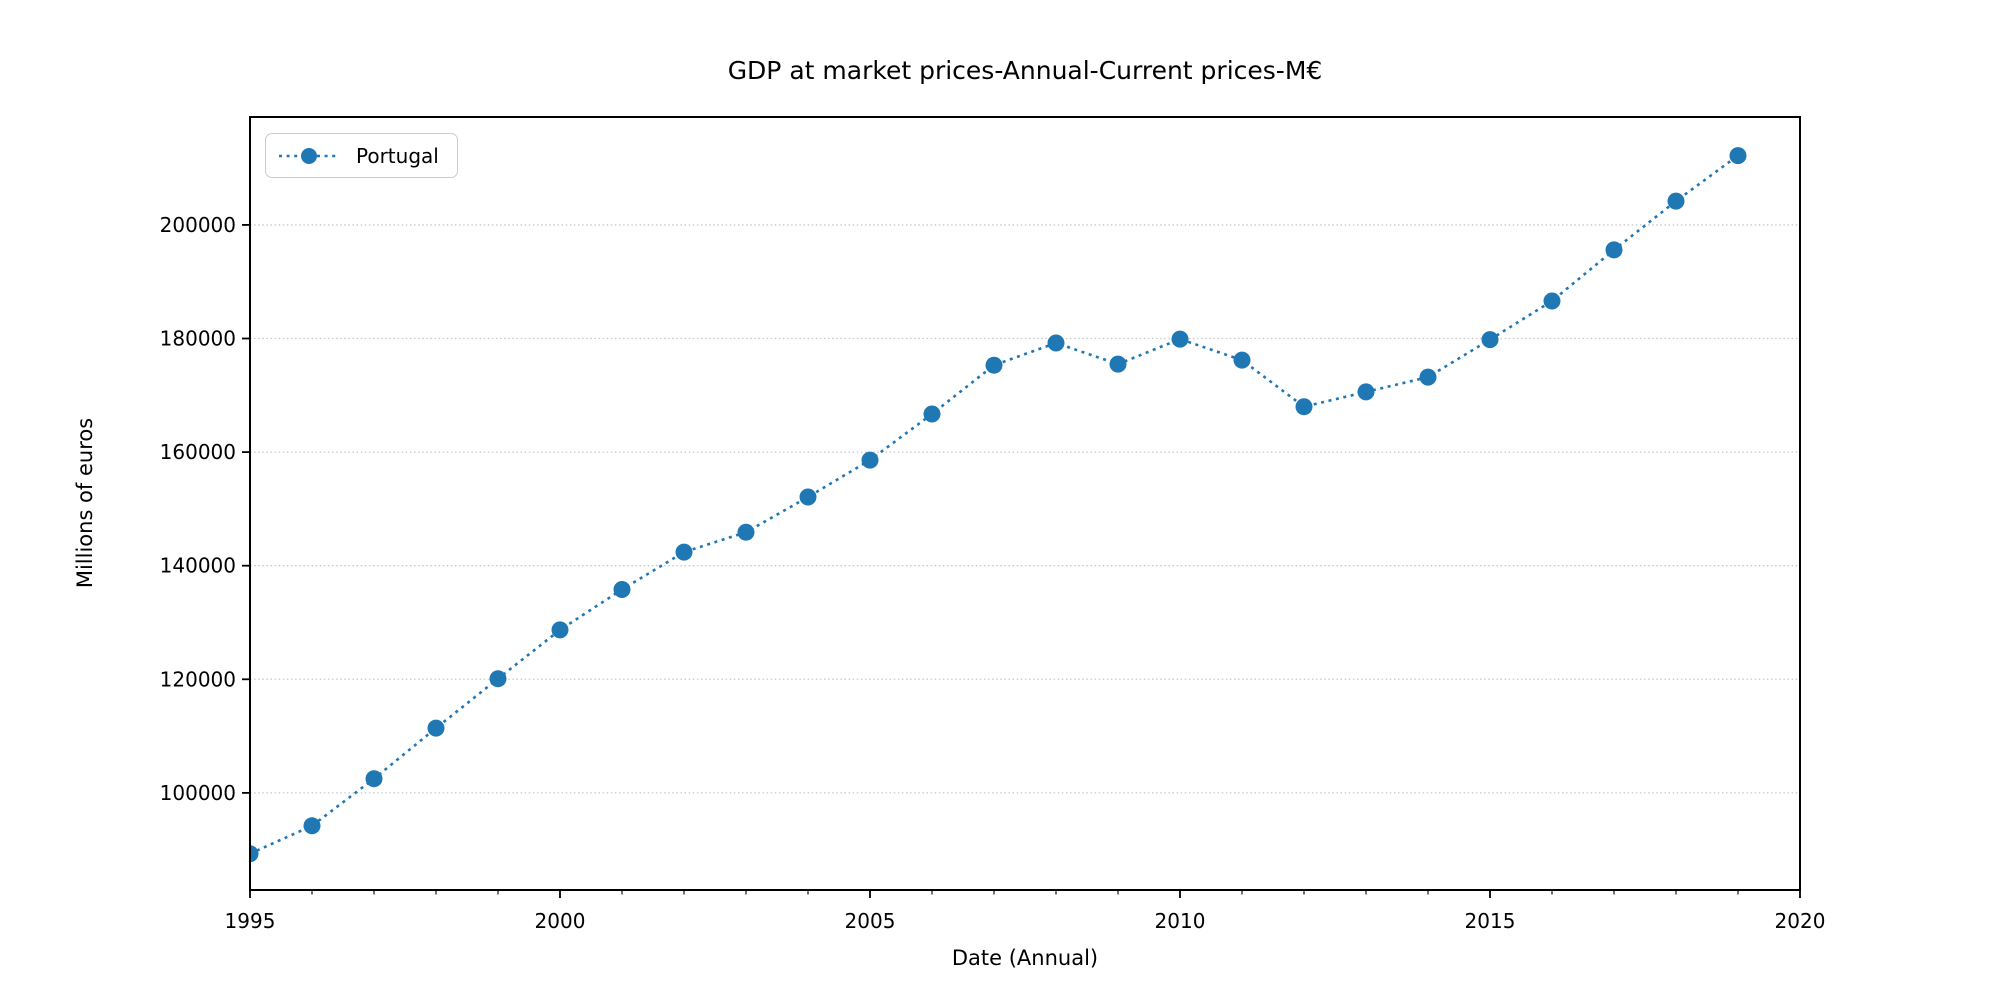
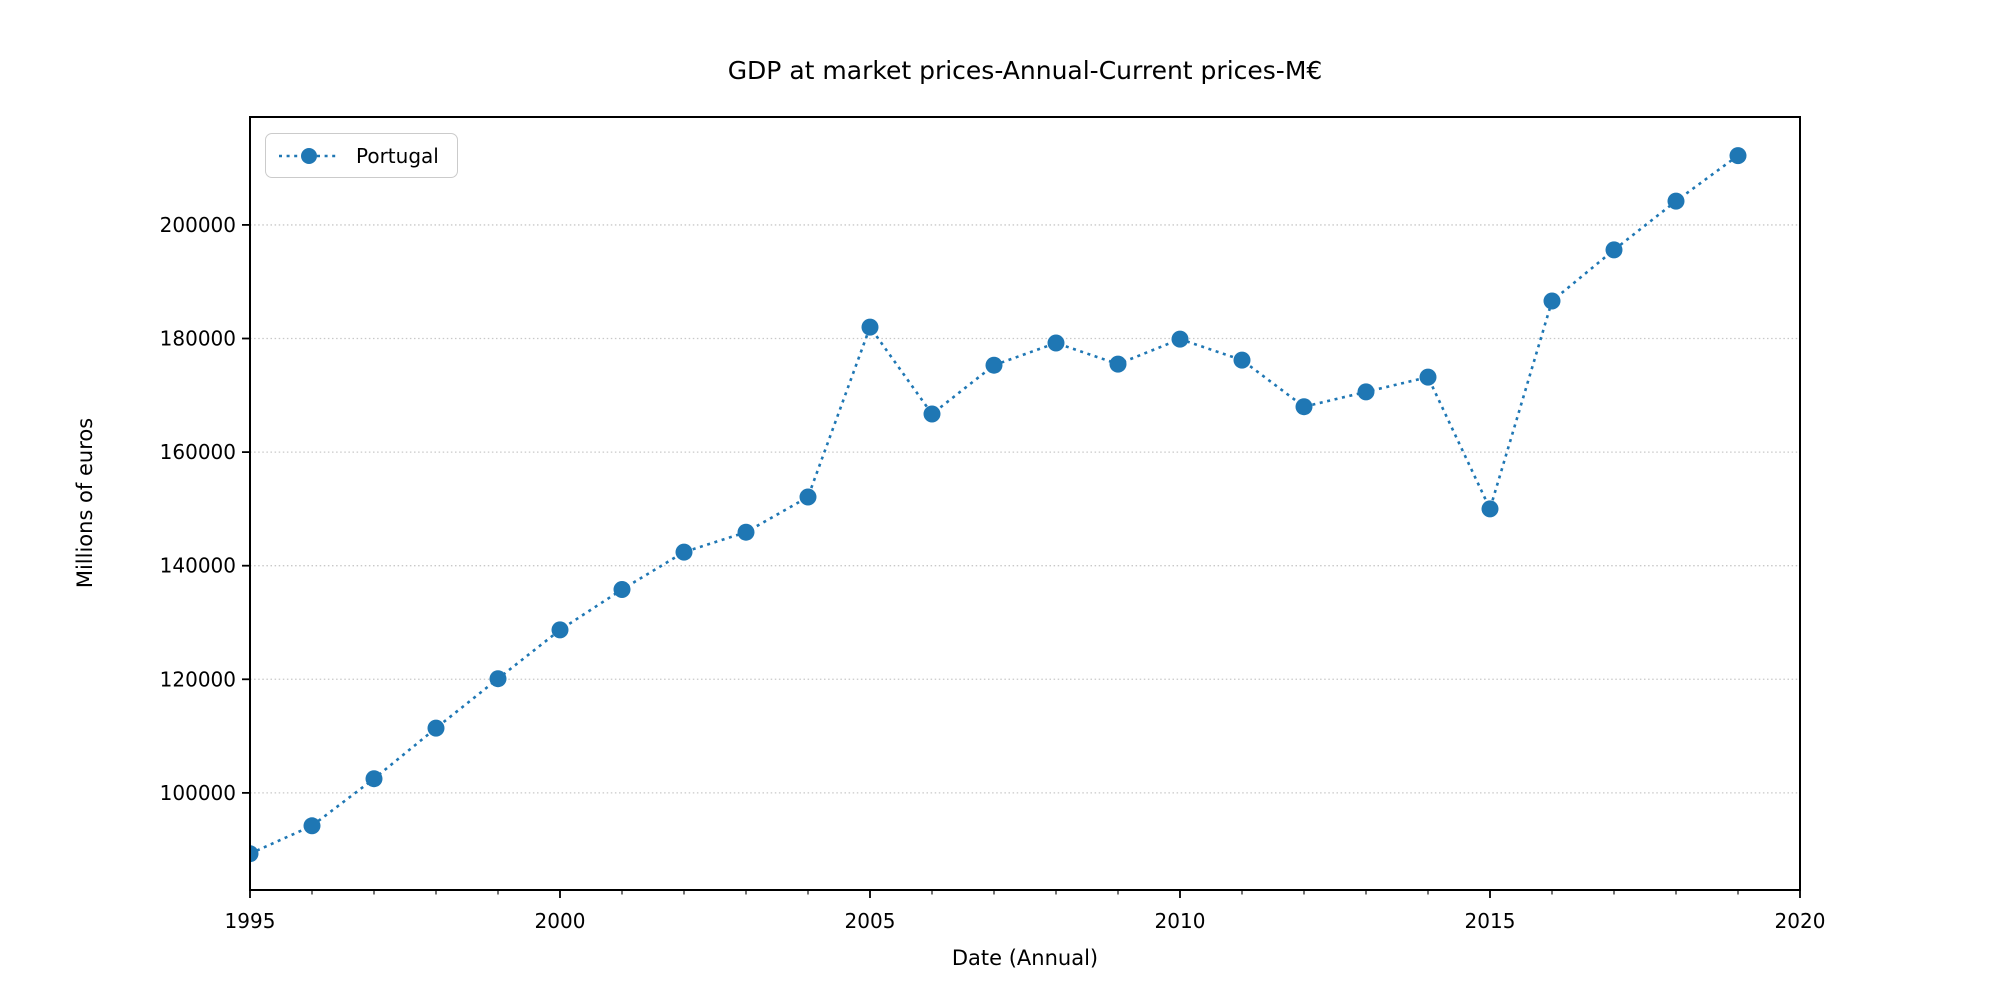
2005: 159000 -> 182000
2015: 180000 -> 150000
